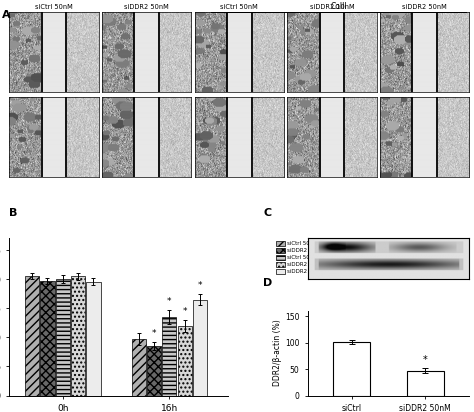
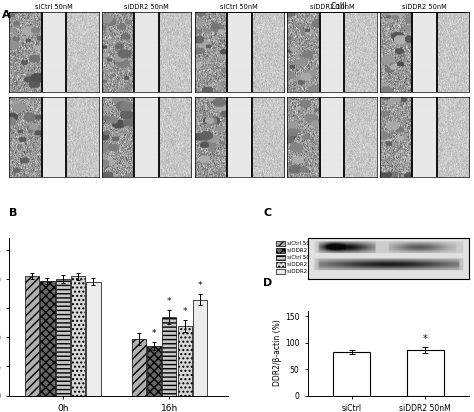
siCtrl: 101 -> 82
siDDR2 50nM: 47 -> 86
